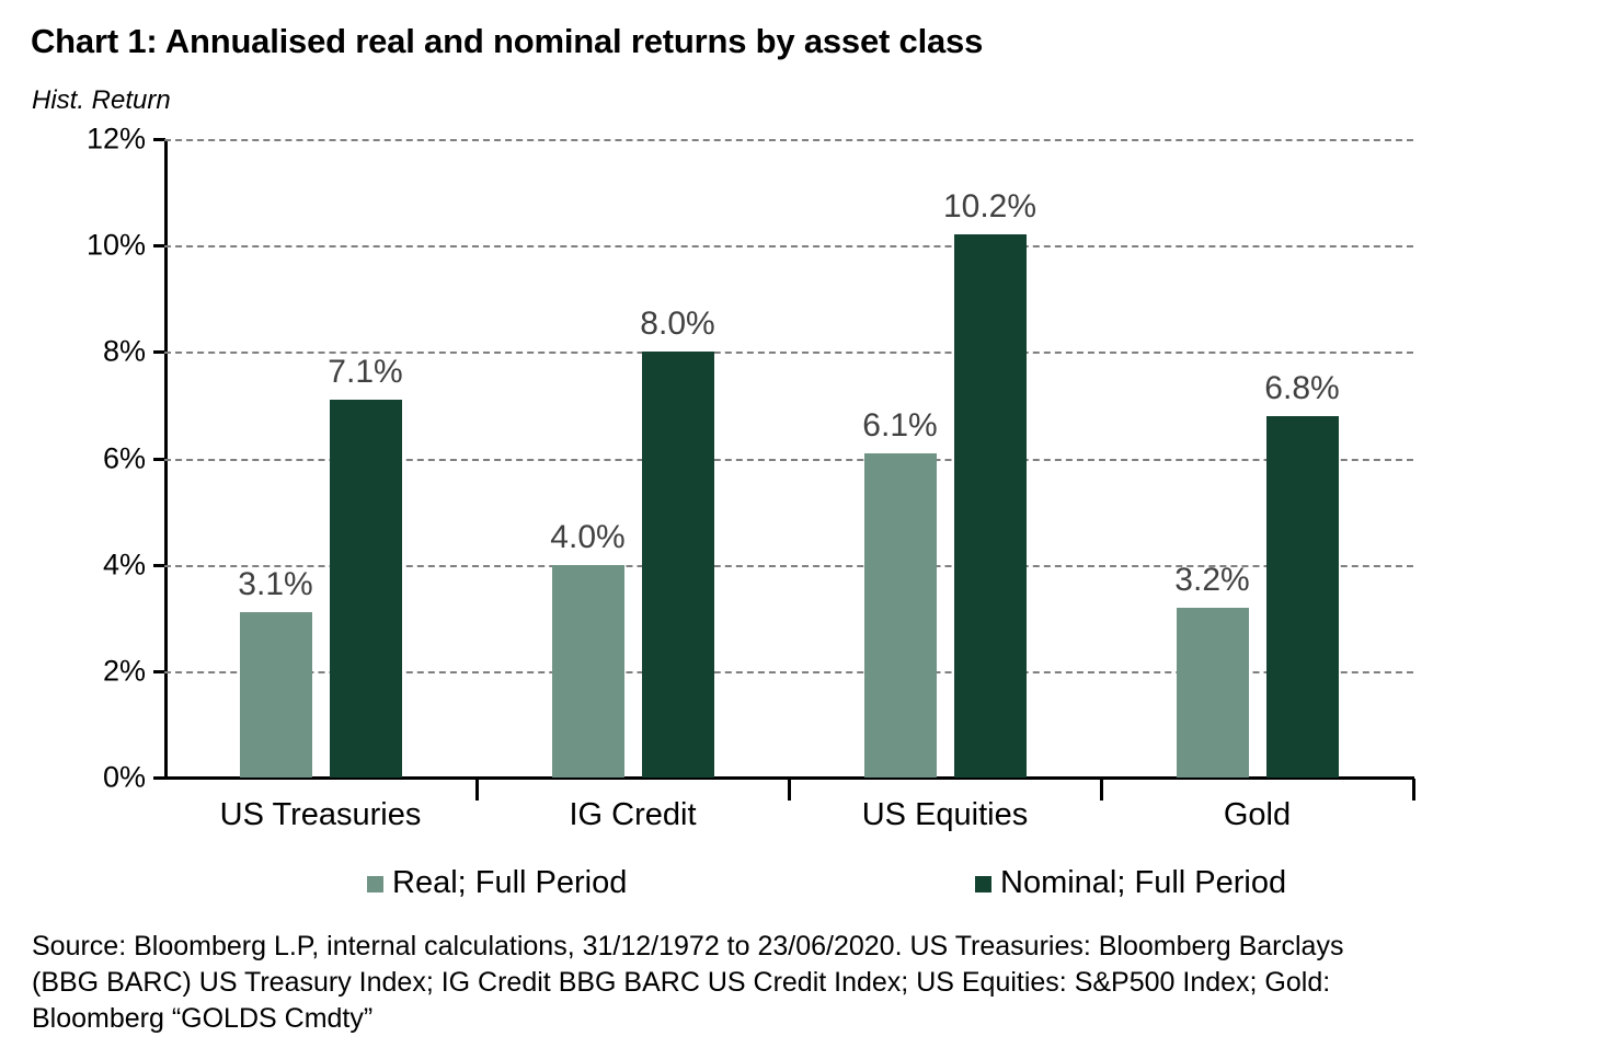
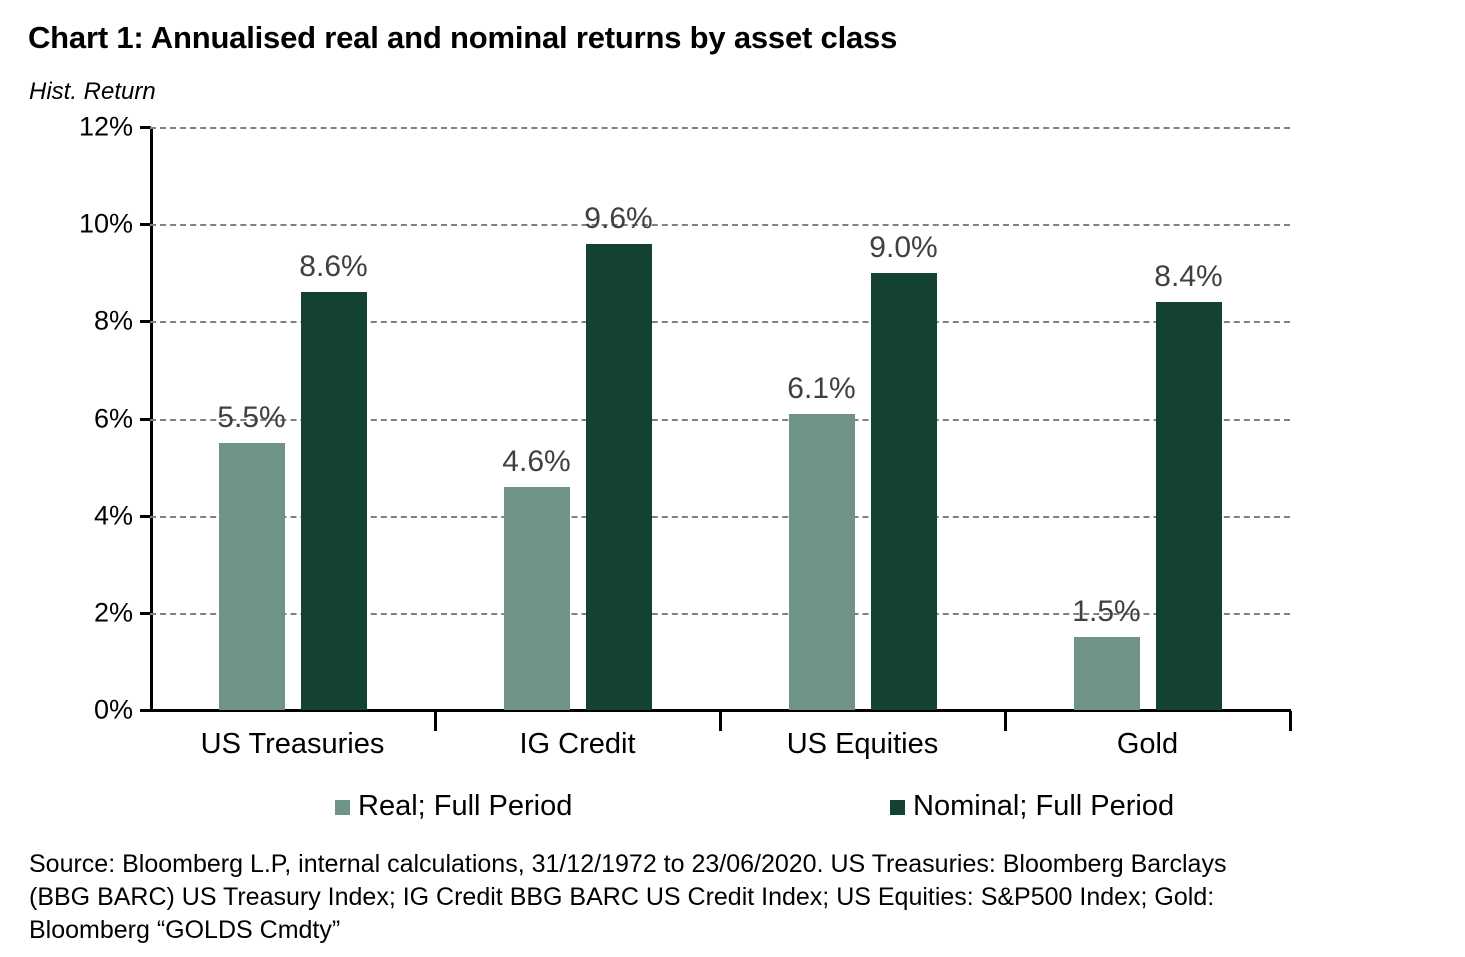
Real; Full Period/US Treasuries: 3.1% -> 5.5%
Nominal; Full Period/US Treasuries: 7.1% -> 8.6%
Real; Full Period/IG Credit: 4.0% -> 4.6%
Nominal; Full Period/IG Credit: 8.0% -> 9.6%
Nominal; Full Period/US Equities: 10.2% -> 9.0%
Real; Full Period/Gold: 3.2% -> 1.5%
Nominal; Full Period/Gold: 6.8% -> 8.4%
